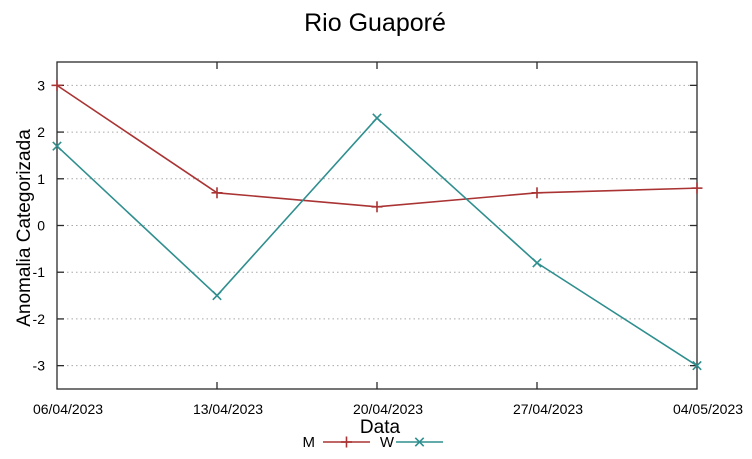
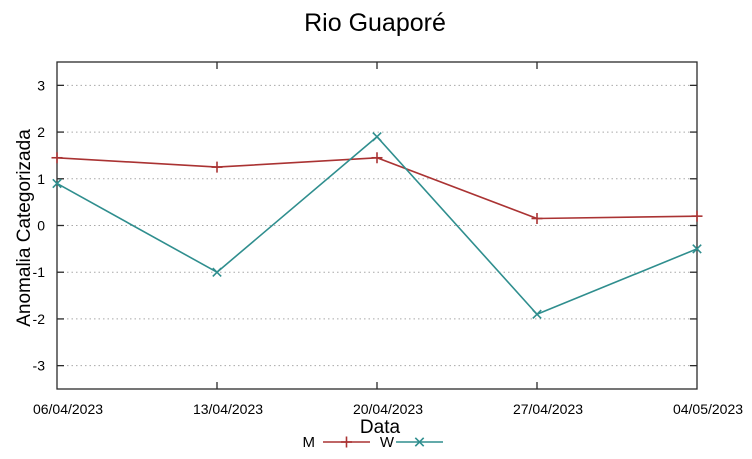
M/06/04/2023: 3.0 -> 1.4
W/06/04/2023: 1.7 -> 0.9
M/13/04/2023: 0.7 -> 1.2
W/13/04/2023: -1.5 -> -1.0
M/20/04/2023: 0.4 -> 1.4
W/20/04/2023: 2.3 -> 1.9
M/27/04/2023: 0.7 -> 0.1
W/27/04/2023: -0.8 -> -1.9
M/04/05/2023: 0.8 -> 0.2
W/04/05/2023: -3.0 -> -0.5
